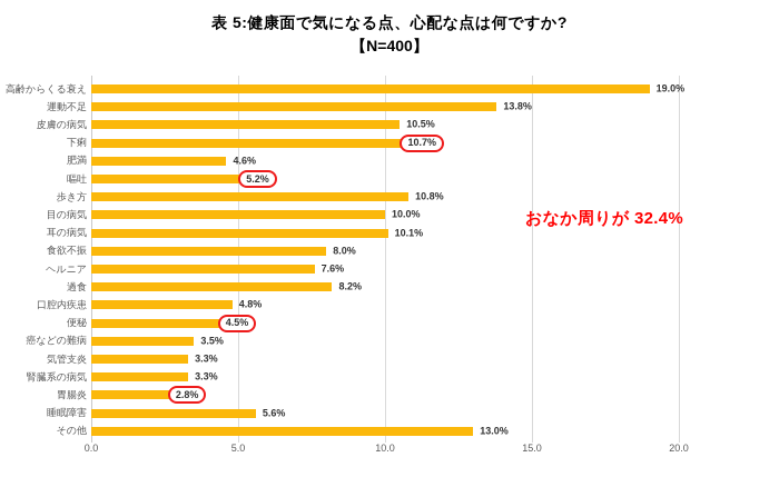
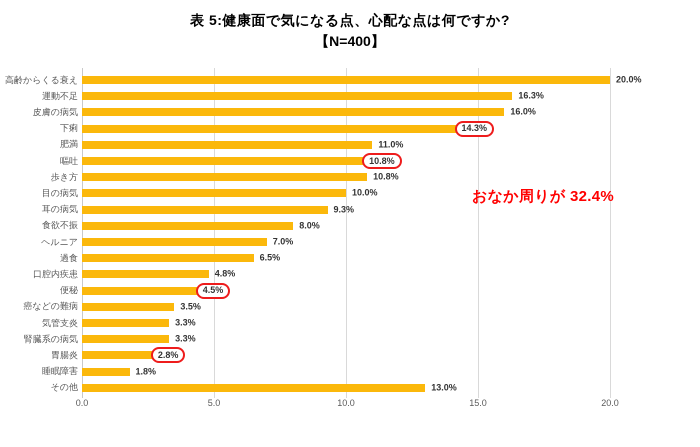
高齢からくる衰え: 19.0% -> 20.0%
運動不足: 13.8% -> 16.3%
皮膚の病気: 10.5% -> 16.0%
下痢: 10.7% -> 14.3%
肥満: 4.6% -> 11.0%
嘔吐: 5.2% -> 10.8%
耳の病気: 10.1% -> 9.3%
ヘルニア: 7.6% -> 7.0%
過食: 8.2% -> 6.5%
睡眠障害: 5.6% -> 1.8%
